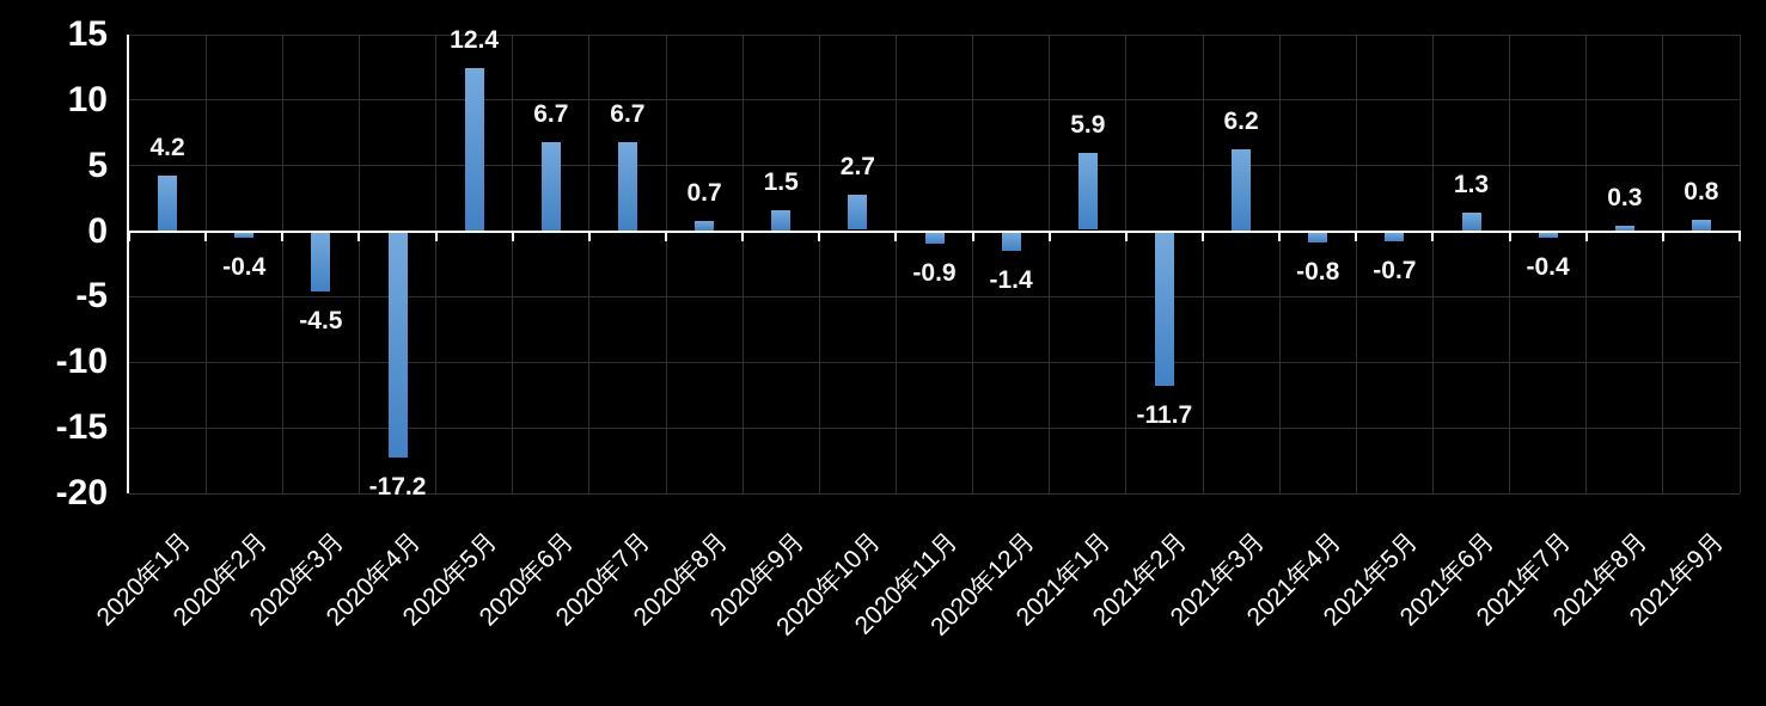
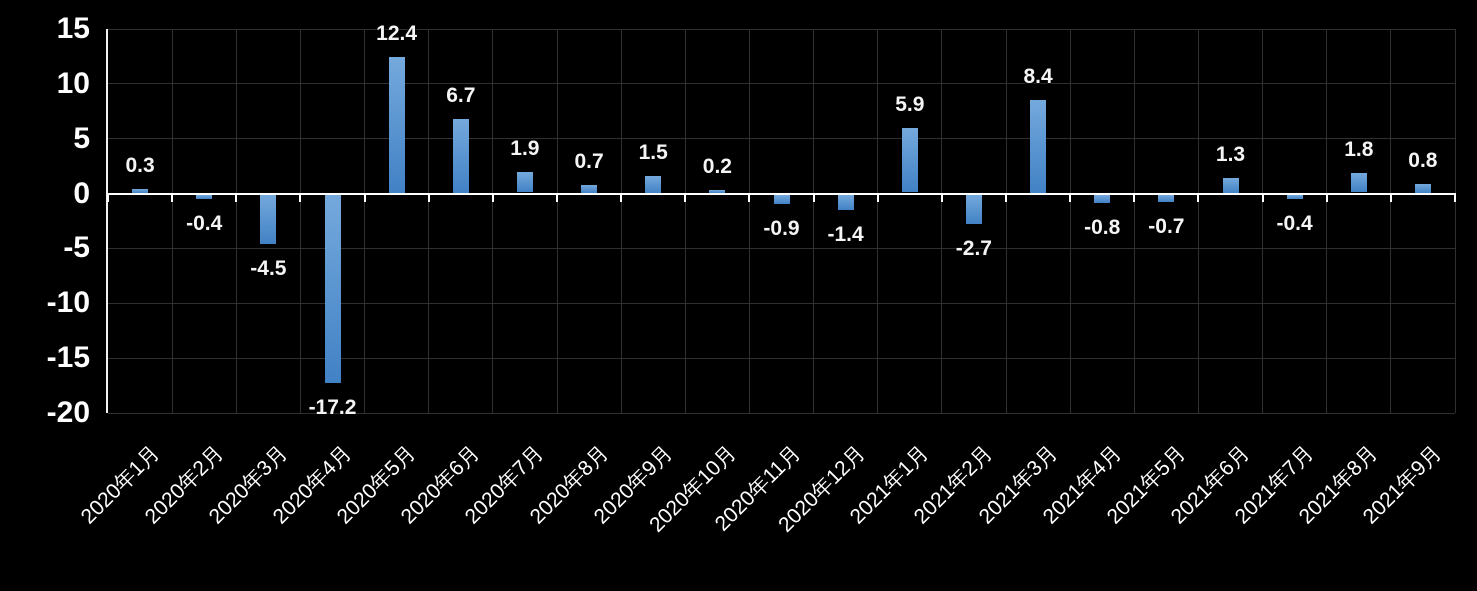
2020年1月: 4.2 -> 0.3
2020年7月: 6.7 -> 1.9
2020年10月: 2.7 -> 0.2
2021年2月: -11.7 -> -2.7
2021年3月: 6.2 -> 8.4
2021年8月: 0.3 -> 1.8
